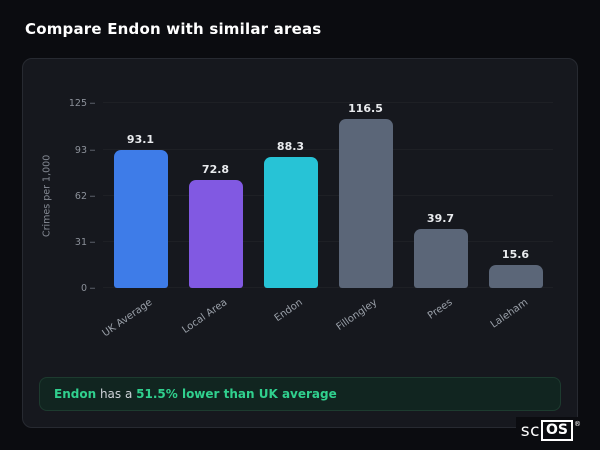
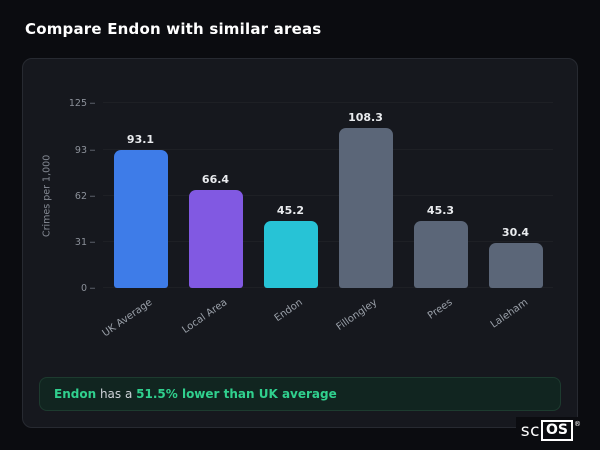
Local Area: 72.8 -> 66.4
Endon: 88.3 -> 45.2
Fillongley: 116.5 -> 108.3
Prees: 39.7 -> 45.3
Laleham: 15.6 -> 30.4
